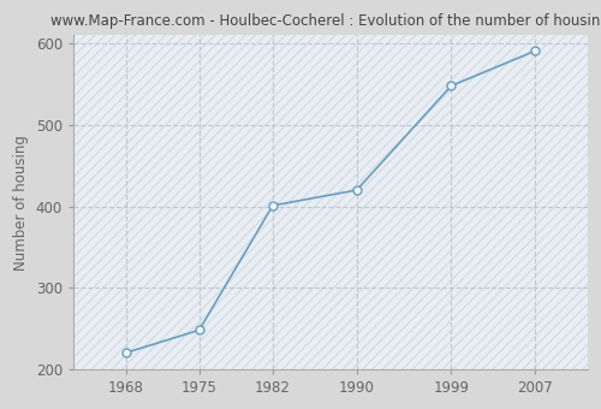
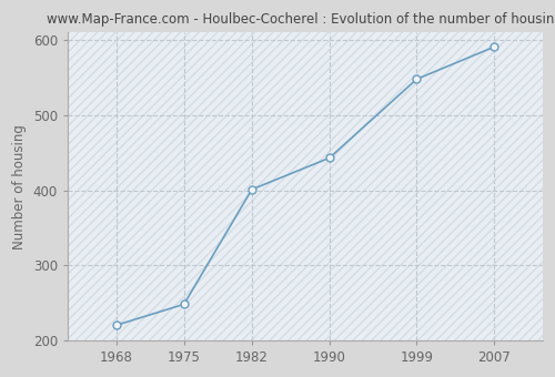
1990: 420 -> 443
